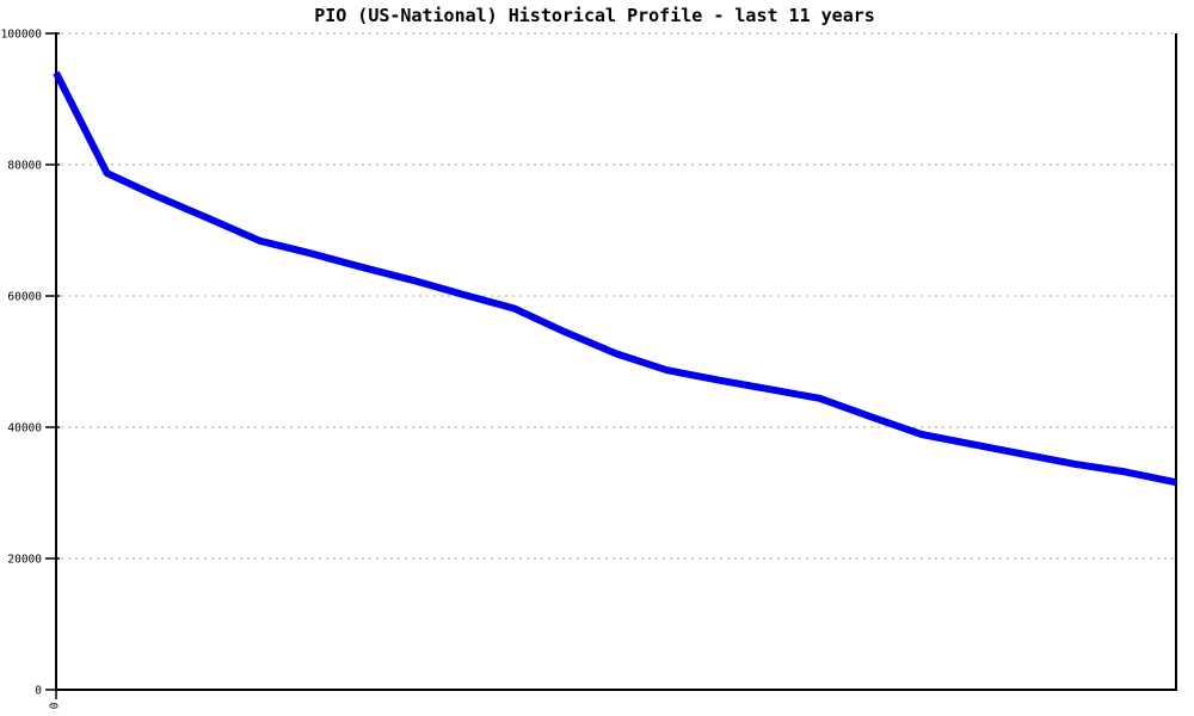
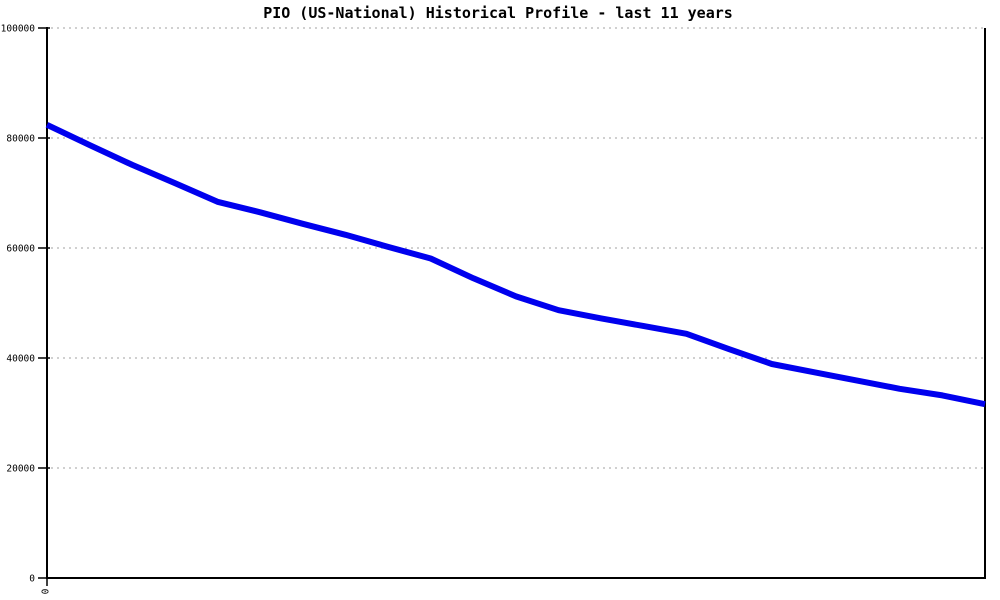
0: 94000 -> 82000
